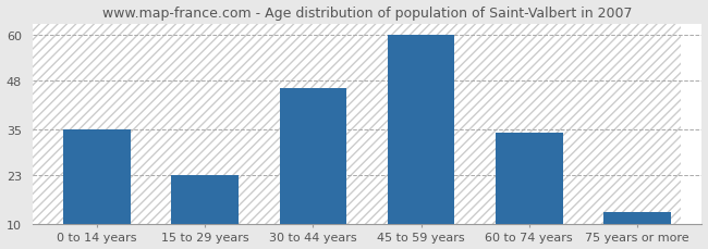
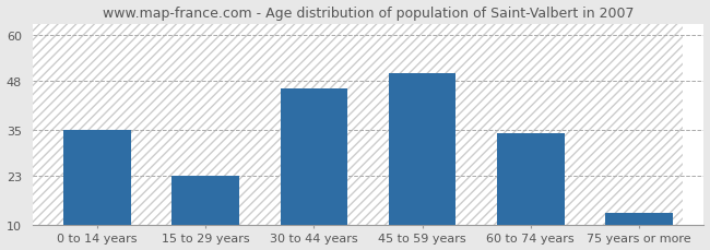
45 to 59 years: 60 -> 50
